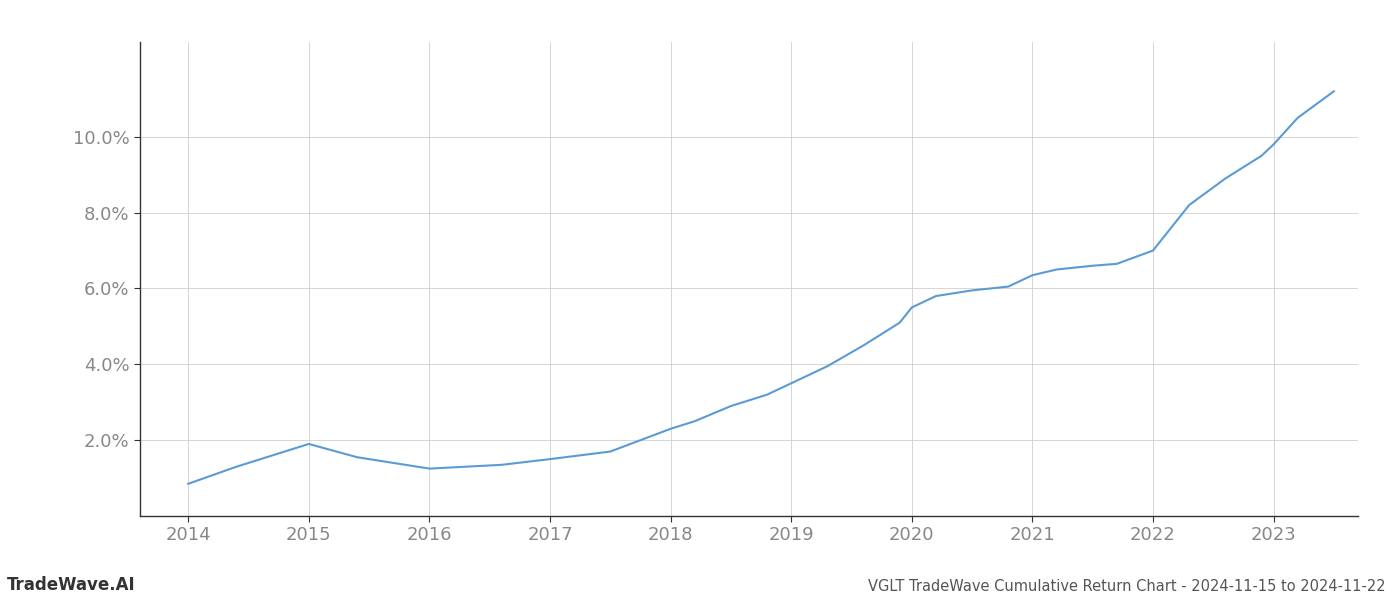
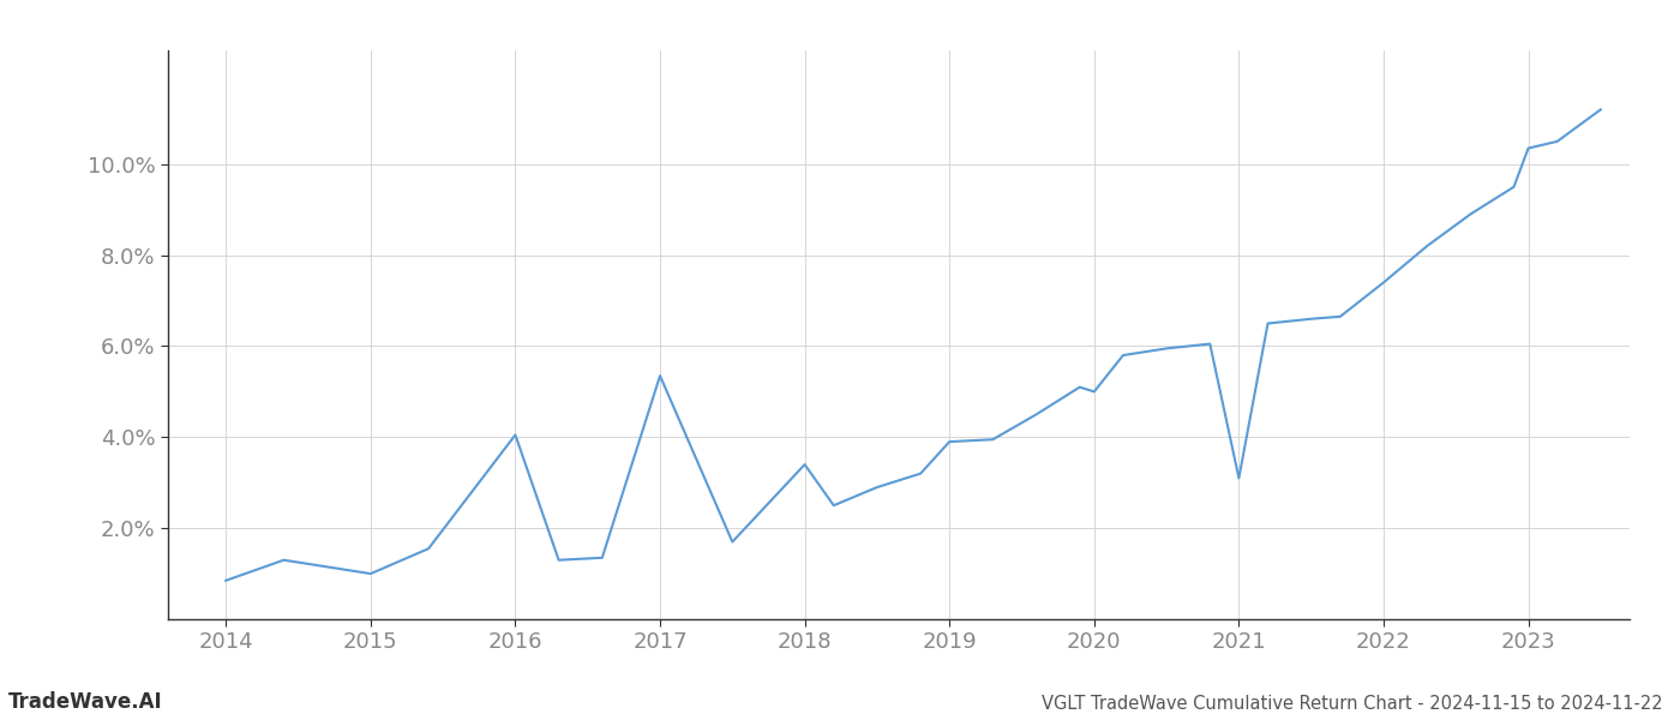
2015: 1.90% -> 1.00%
2016: 1.25% -> 4.05%
2017: 1.50% -> 5.35%
2018: 2.30% -> 3.40%
2019: 3.50% -> 3.90%
2020: 5.50% -> 5.00%
2021: 6.35% -> 3.10%
2022: 7.00% -> 7.40%
2023: 9.80% -> 10.35%
